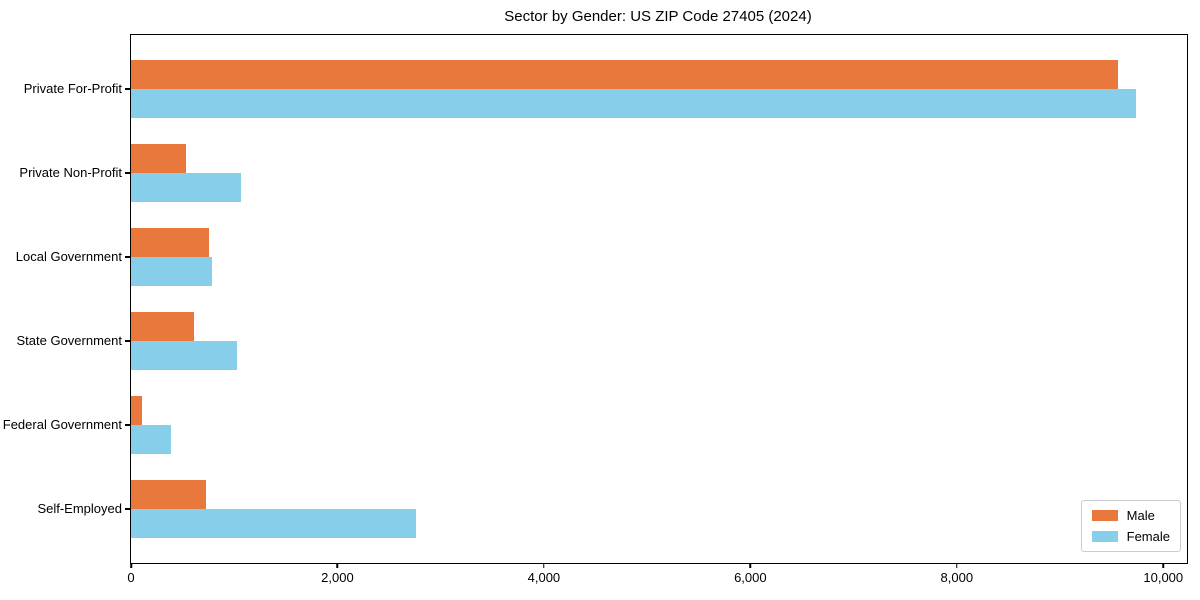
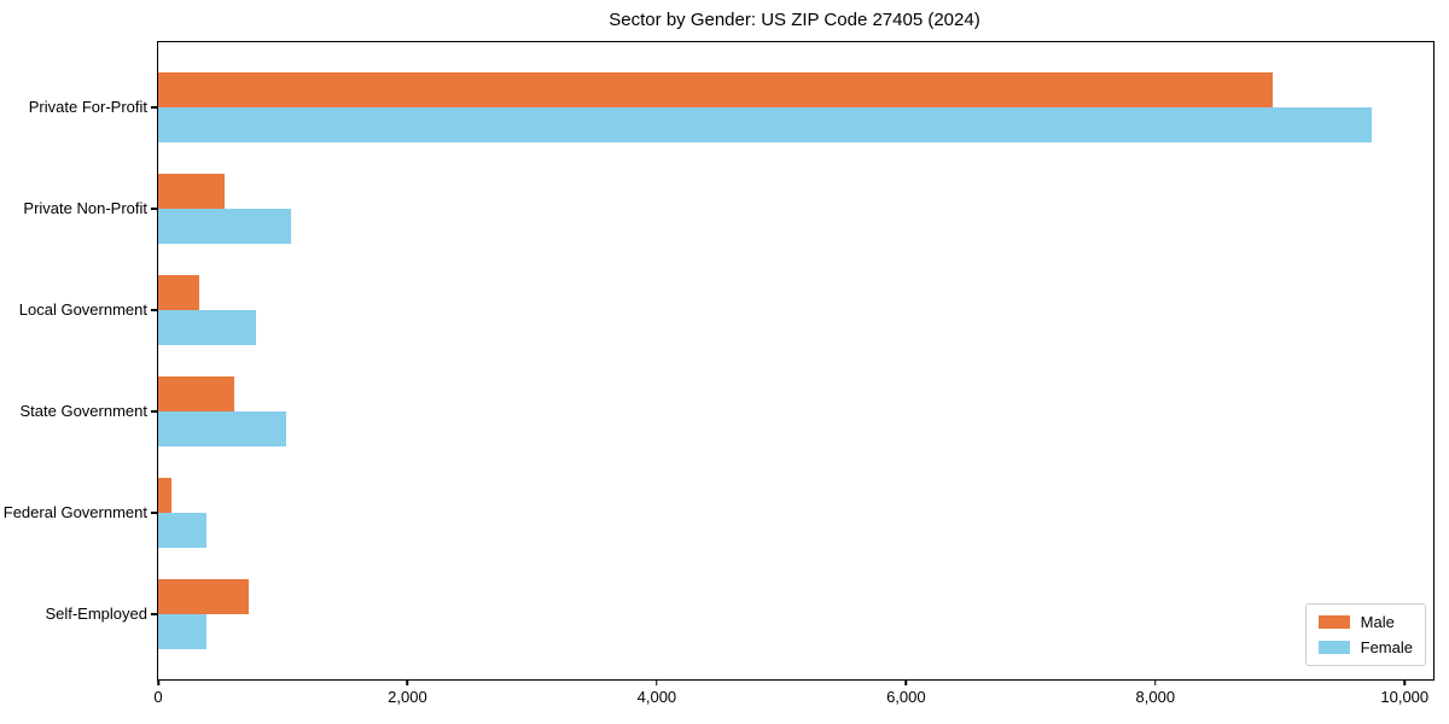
Male/Private For-Profit: 9560 -> 8940
Male/Local Government: 760 -> 330
Female/Self-Employed: 2760 -> 390
